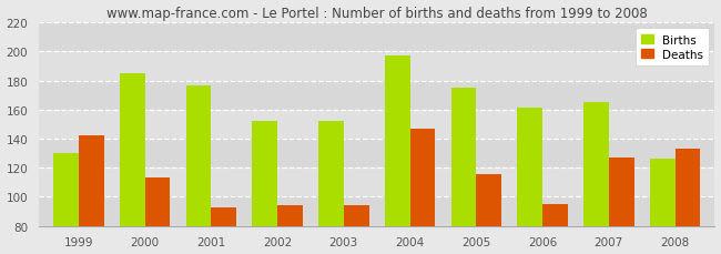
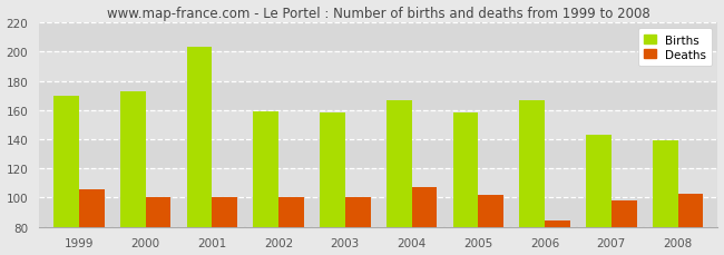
Births/1999: 130 -> 170
Deaths/1999: 142 -> 106
Births/2000: 185 -> 173
Deaths/2000: 113 -> 100
Births/2001: 177 -> 203
Deaths/2001: 93 -> 100
Births/2002: 152 -> 159
Deaths/2002: 94 -> 100
Births/2003: 152 -> 158
Deaths/2003: 94 -> 100
Births/2004: 197 -> 167
Deaths/2004: 147 -> 107
Births/2005: 175 -> 158
Deaths/2005: 116 -> 102
Births/2006: 161 -> 167
Deaths/2006: 95 -> 84
Births/2007: 165 -> 143
Deaths/2007: 127 -> 98
Births/2008: 126 -> 139
Deaths/2008: 133 -> 103
